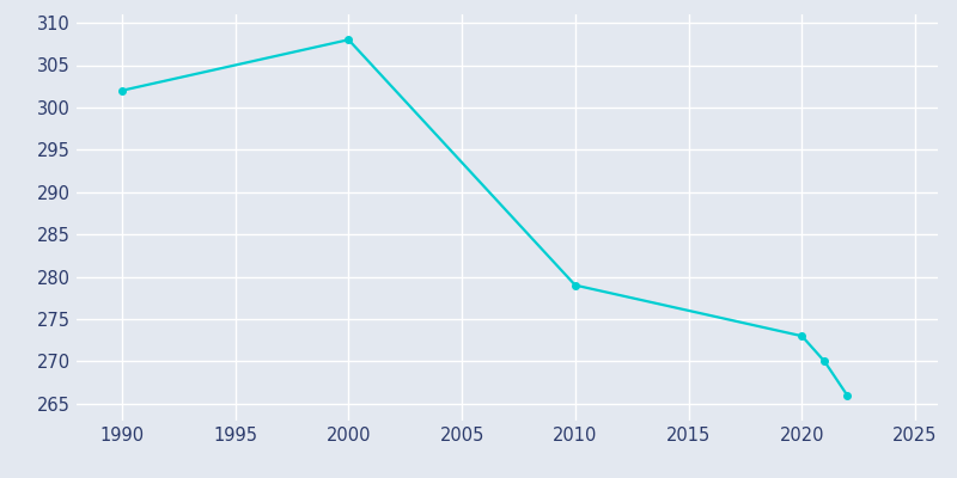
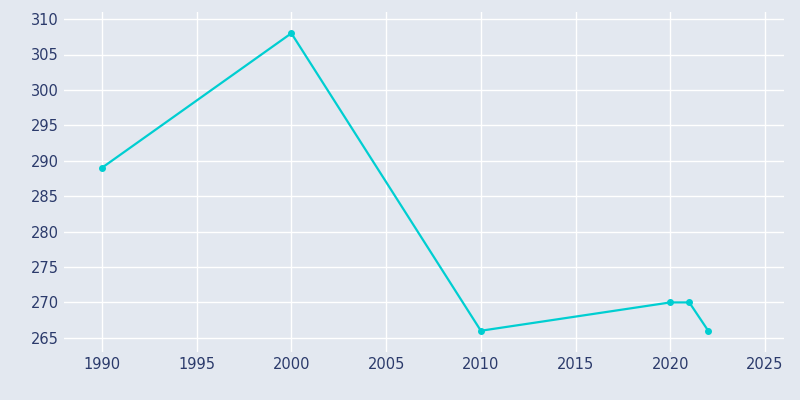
1990: 302 -> 289
2010: 279 -> 266
2020: 273 -> 270
